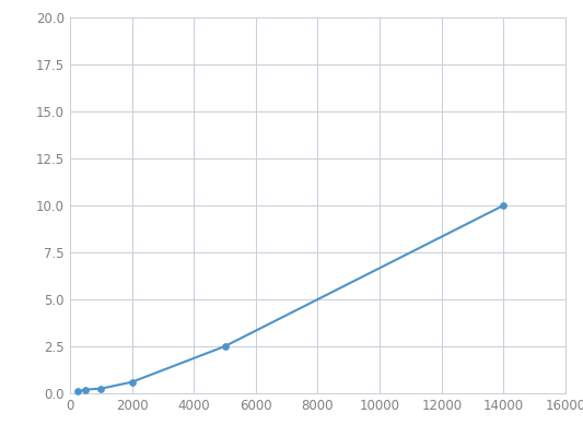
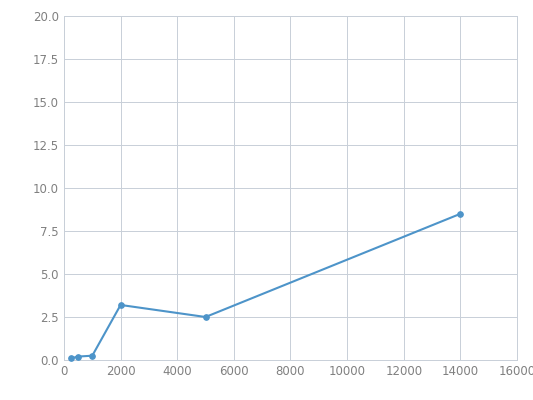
2000: 0.6 -> 3.2
14000: 10.0 -> 8.5
